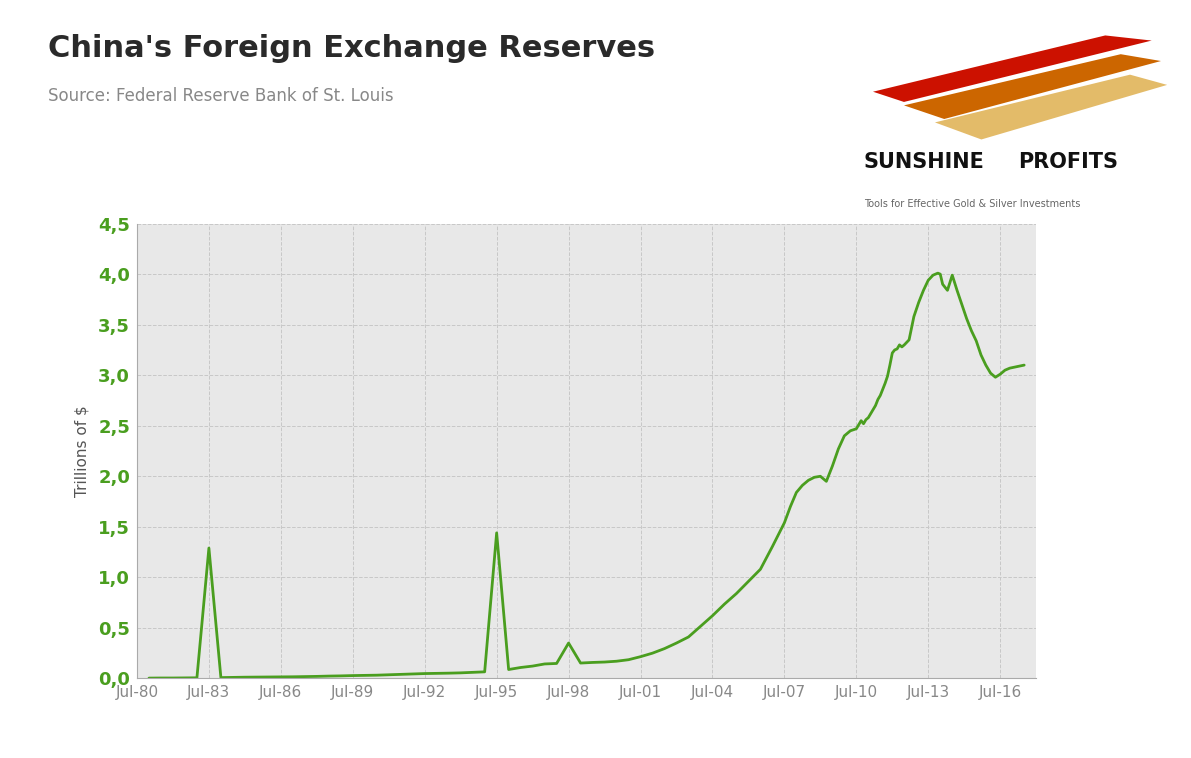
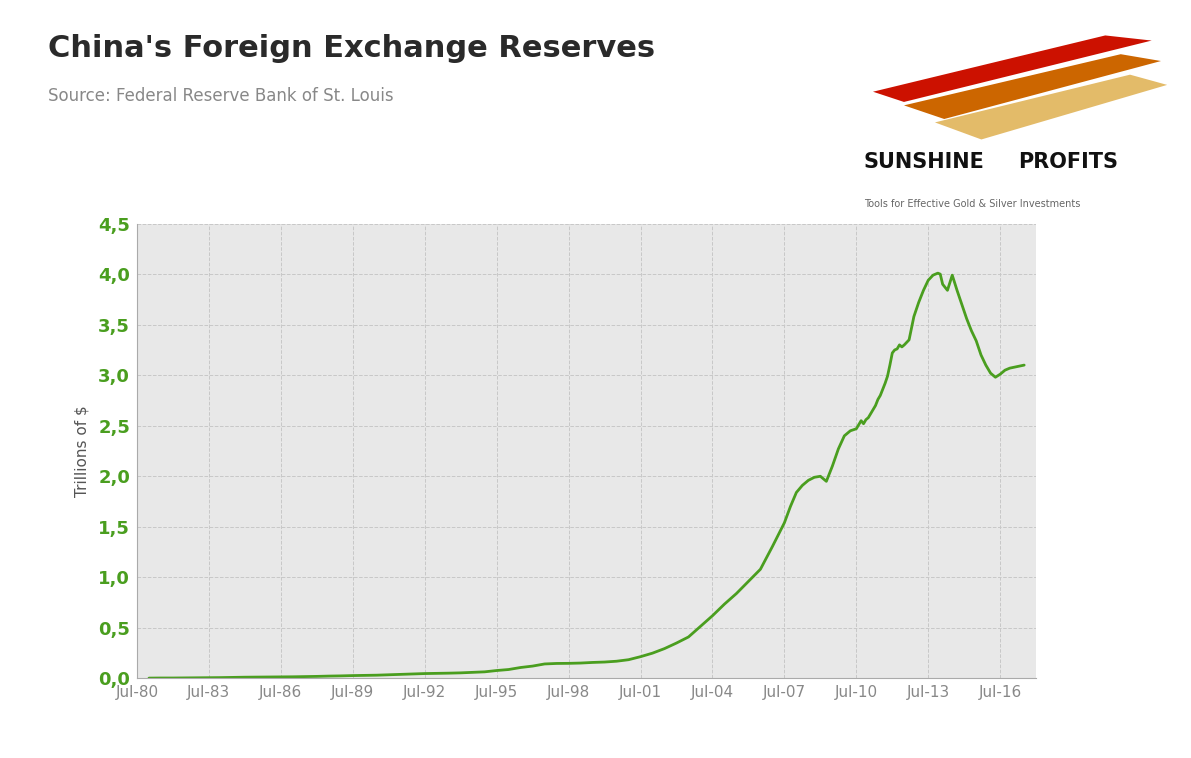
Jul-83: 1,29 -> 0,01
Jul-95: 1,44 -> 0,08
Jul-98: 0,35 -> 0,15
